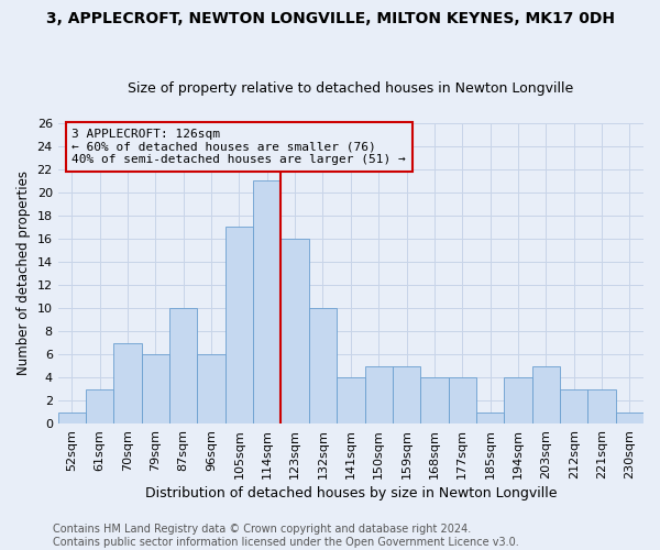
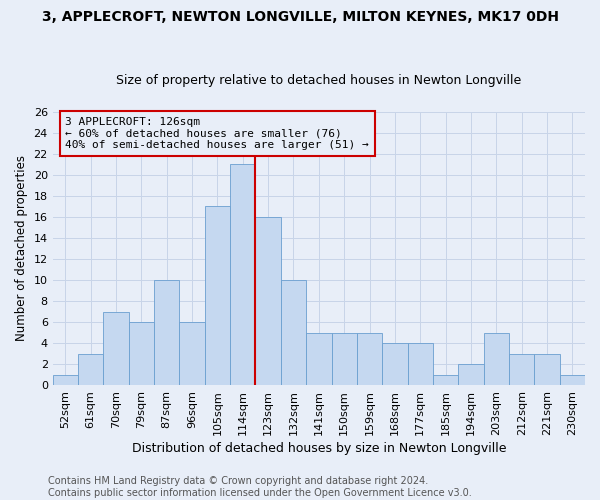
141sqm: 4 -> 5
194sqm: 4 -> 2
